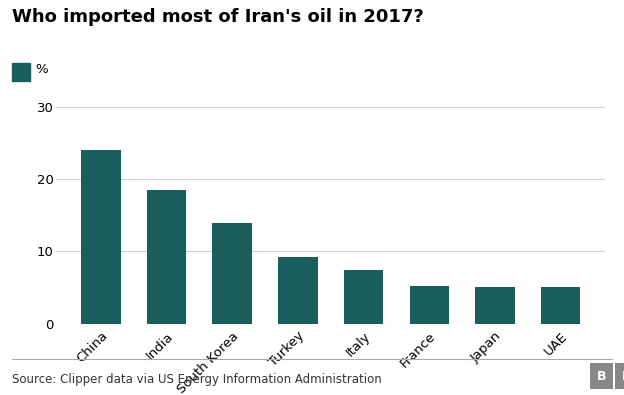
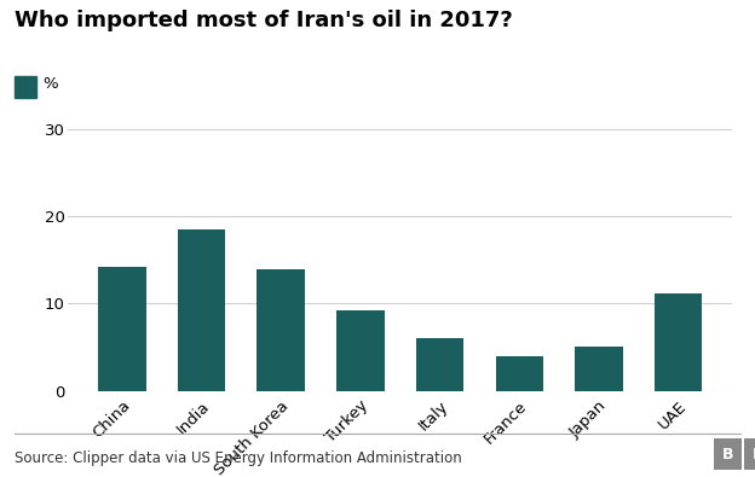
China: 24.0 -> 14.2
Italy: 7.5 -> 6.0
France: 5.2 -> 4.0
UAE: 5.1 -> 11.2
